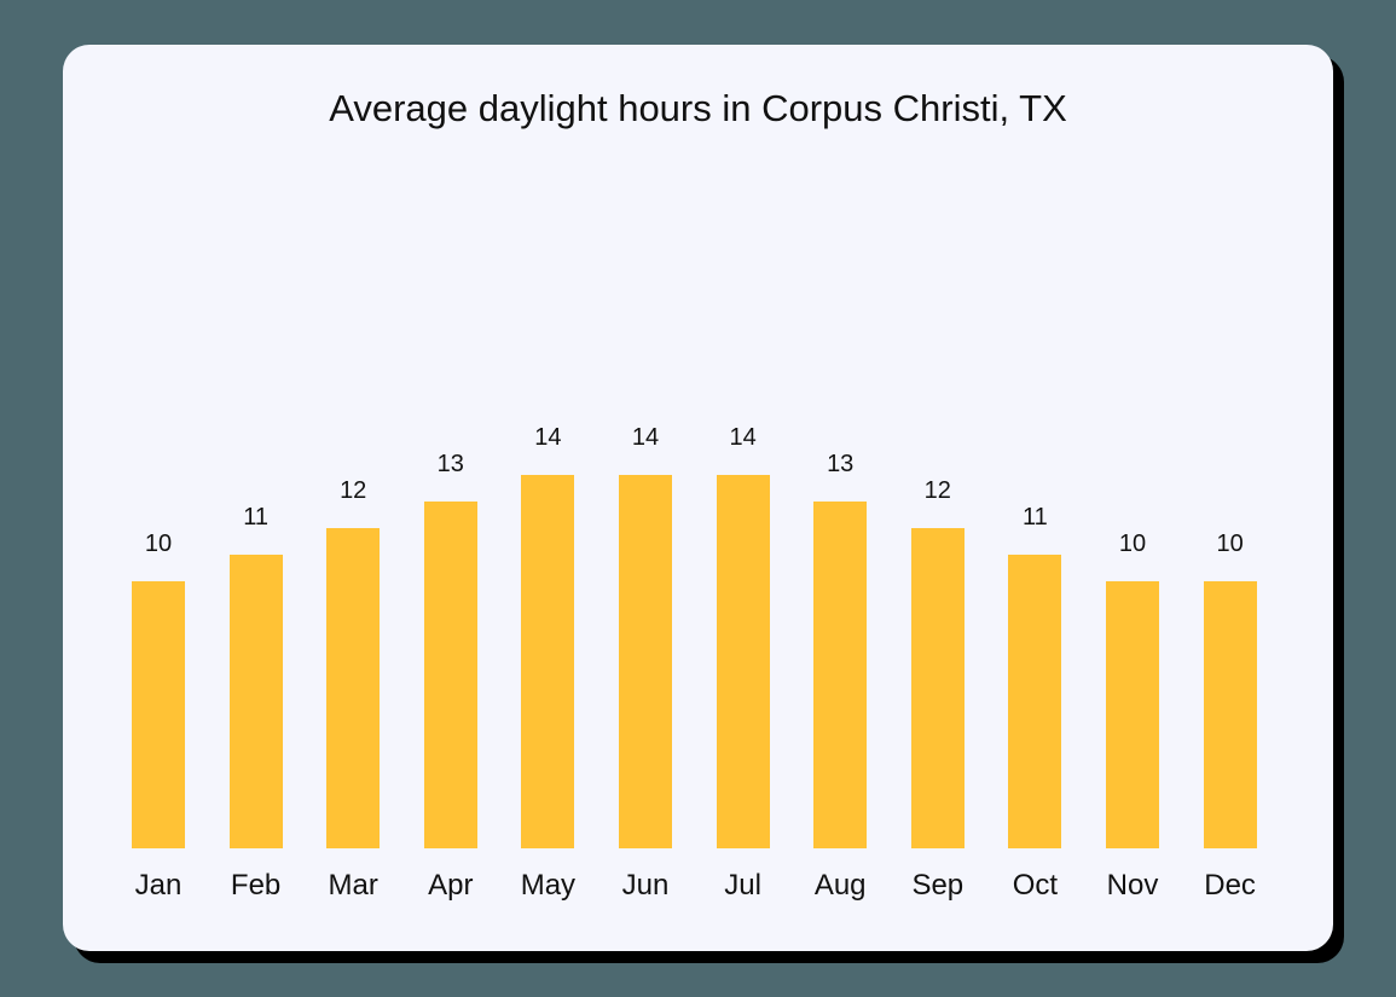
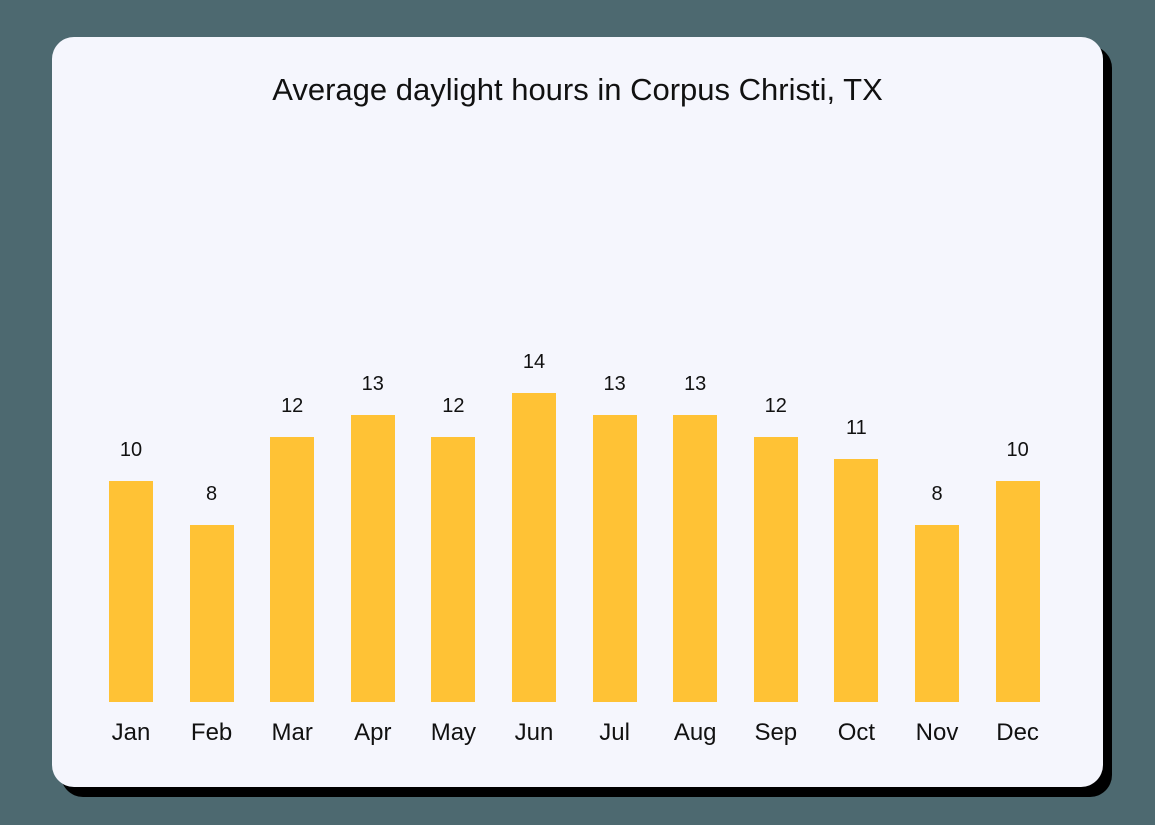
Feb: 11 -> 8
May: 14 -> 12
Jul: 14 -> 13
Nov: 10 -> 8
